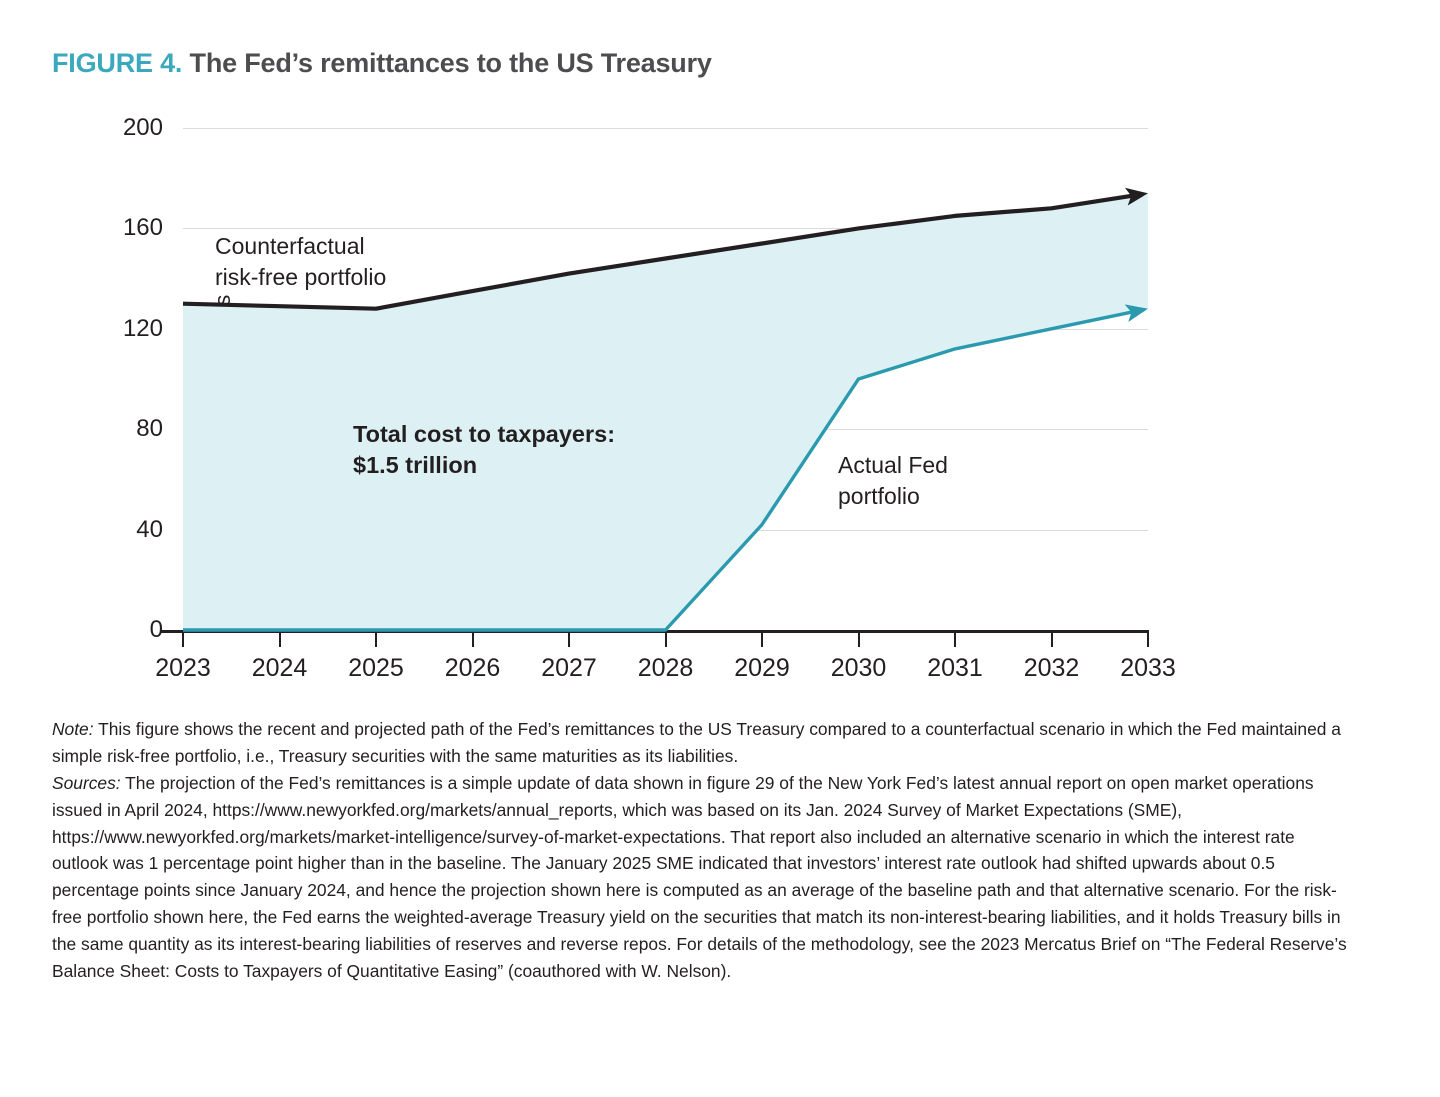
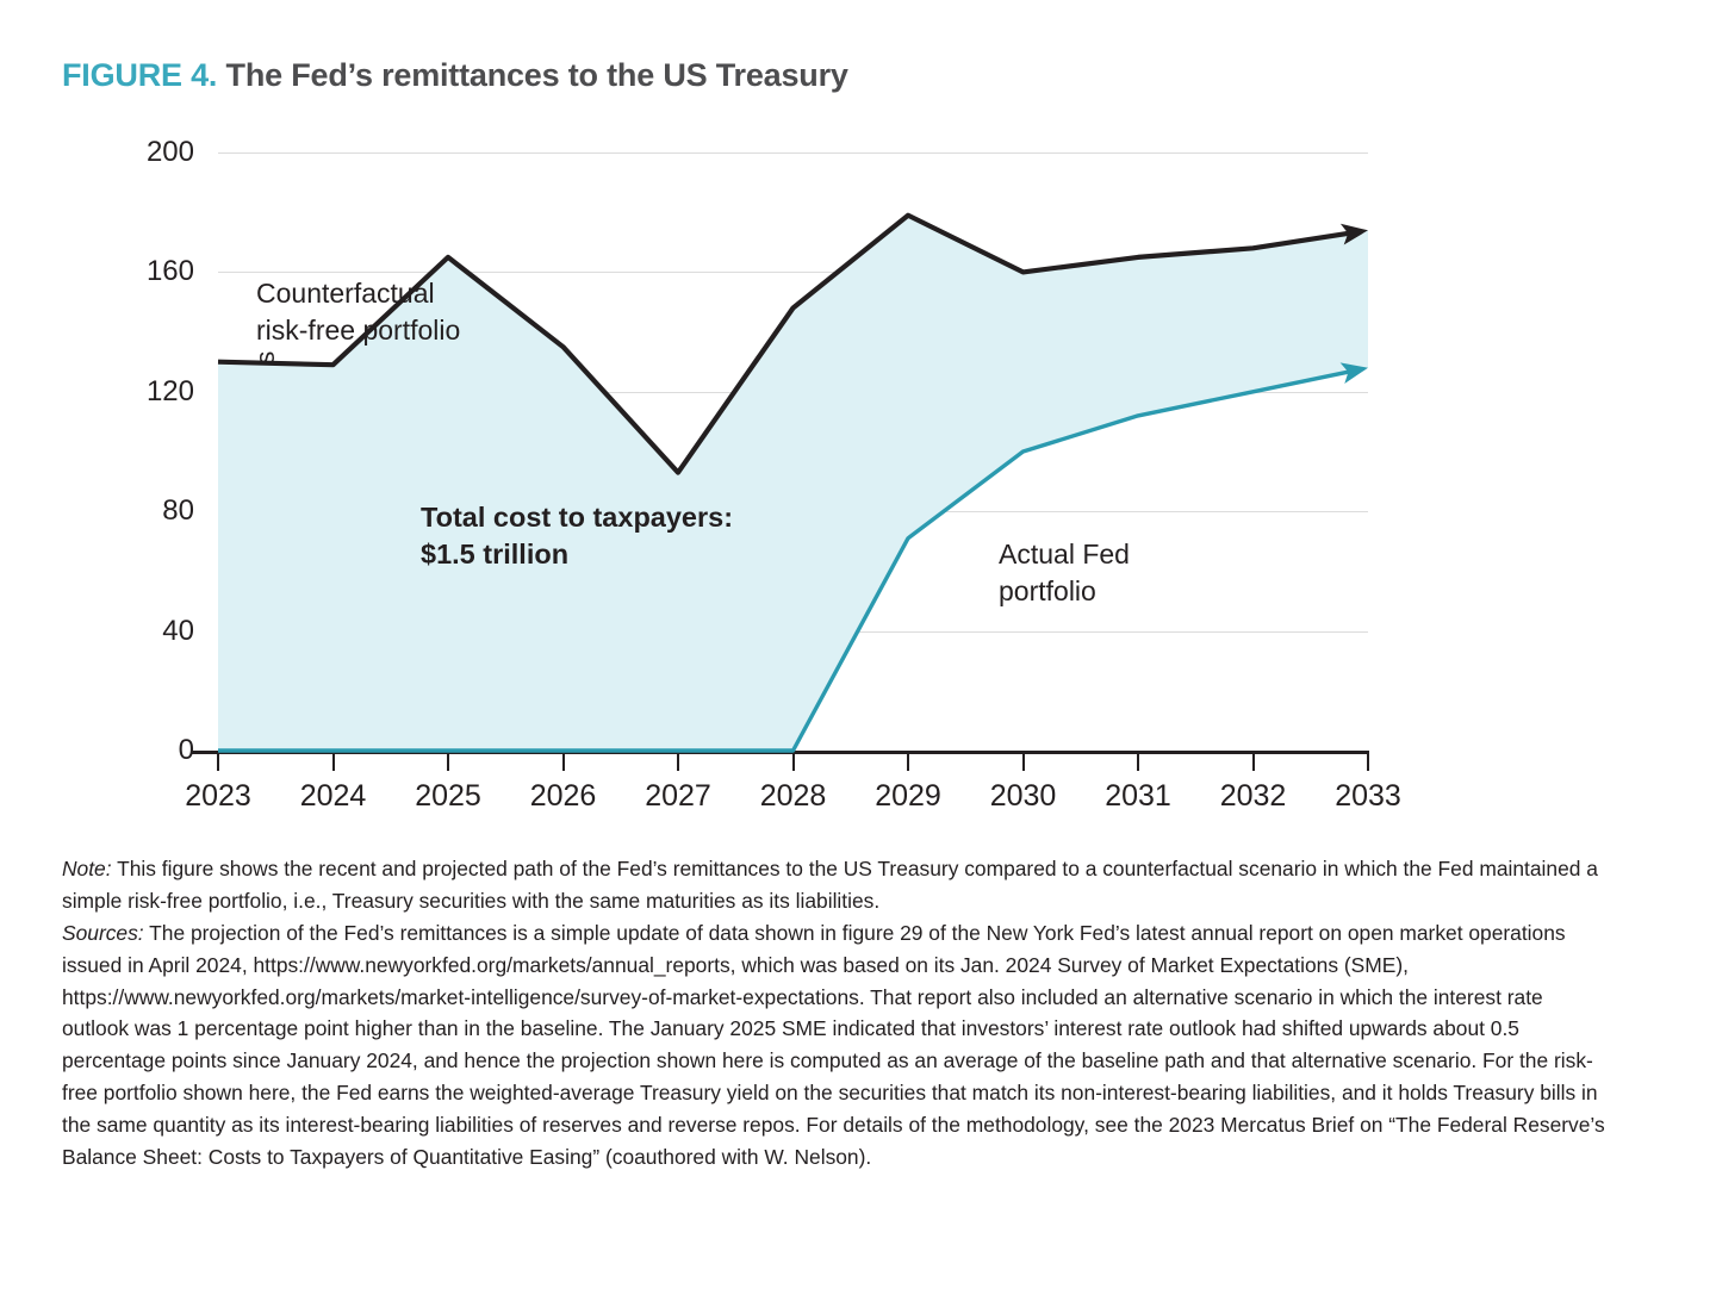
Counterfactual risk-free portfolio/2025: 128 -> 165
Counterfactual risk-free portfolio/2027: 142 -> 93
Counterfactual risk-free portfolio/2029: 154 -> 179
Actual Fed portfolio/2029: 42 -> 71
